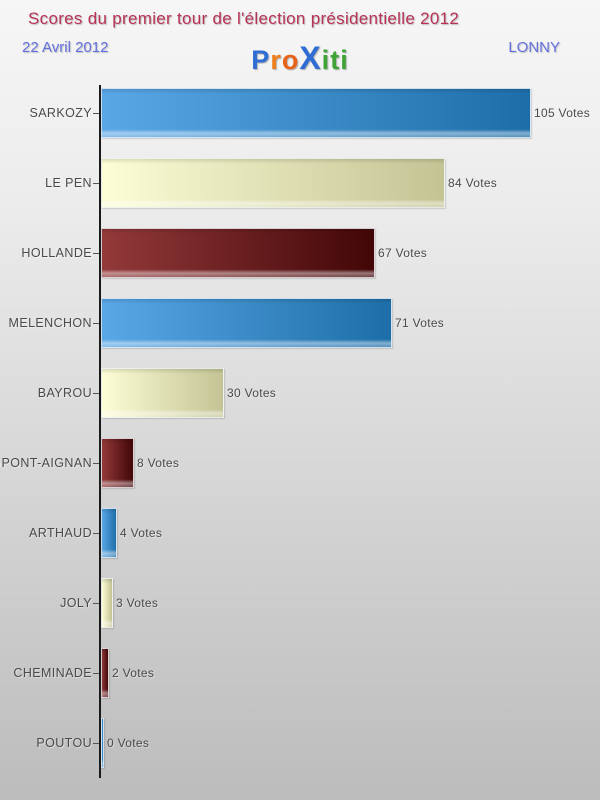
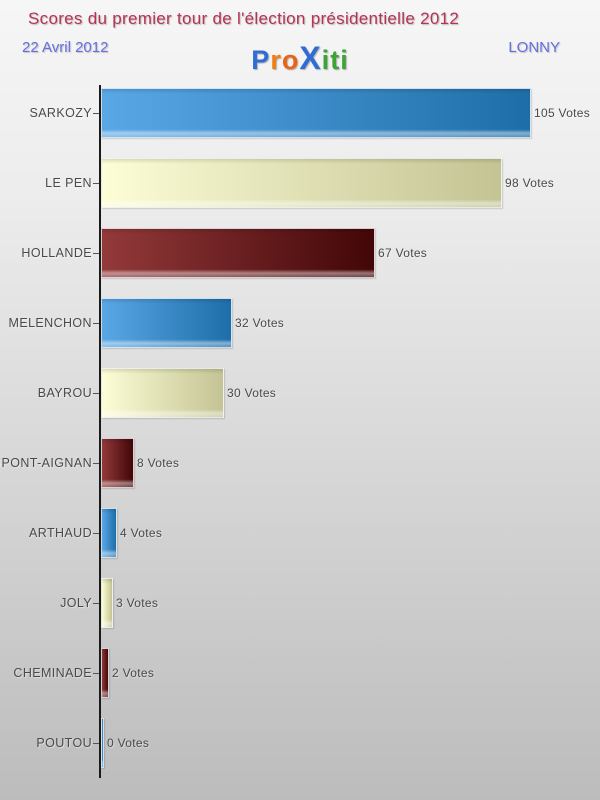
LE PEN: 84 -> 98
MELENCHON: 71 -> 32
